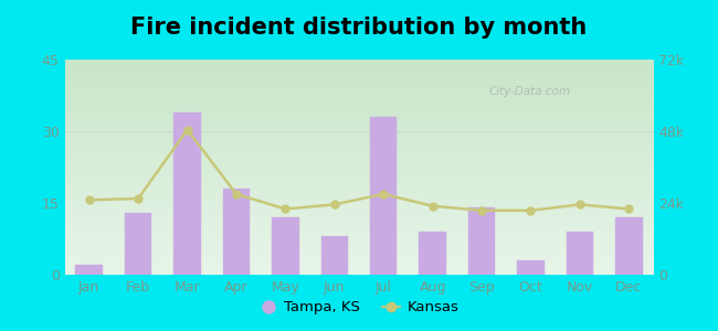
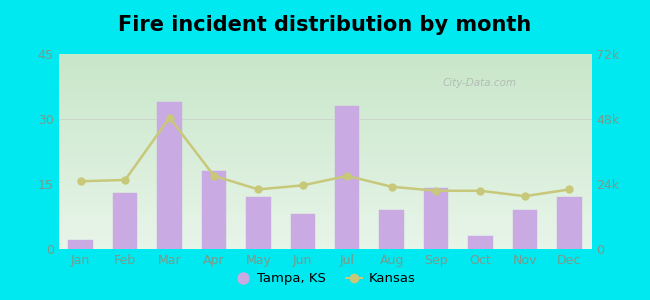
Kansas/Nov: 23.5k -> 19.5k
